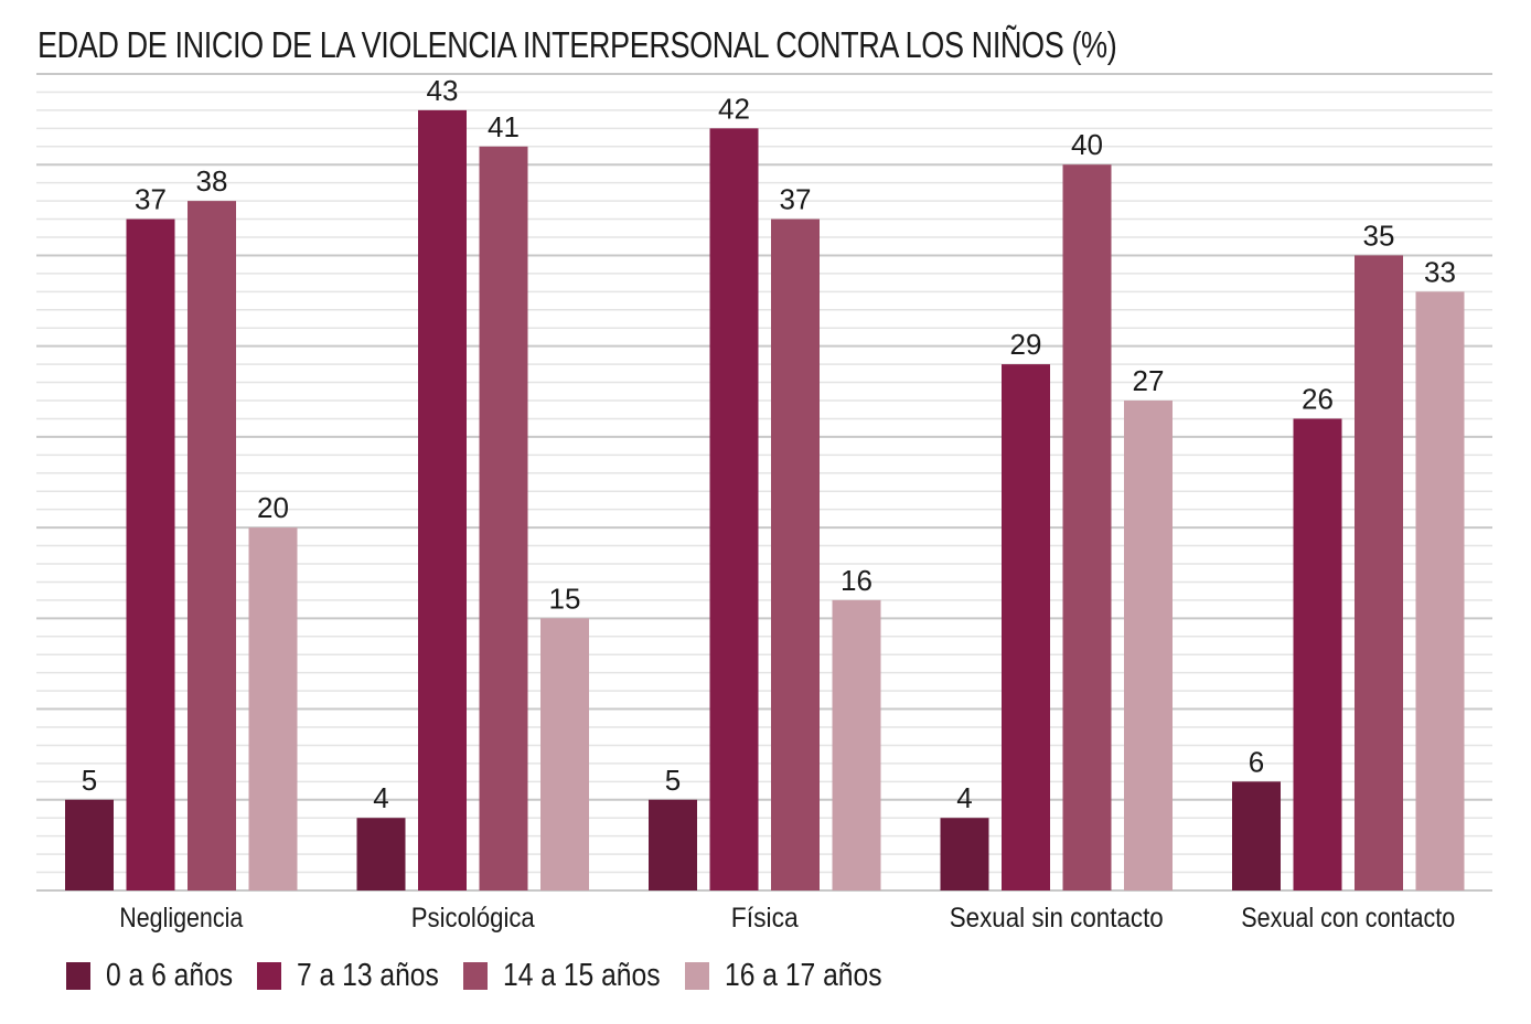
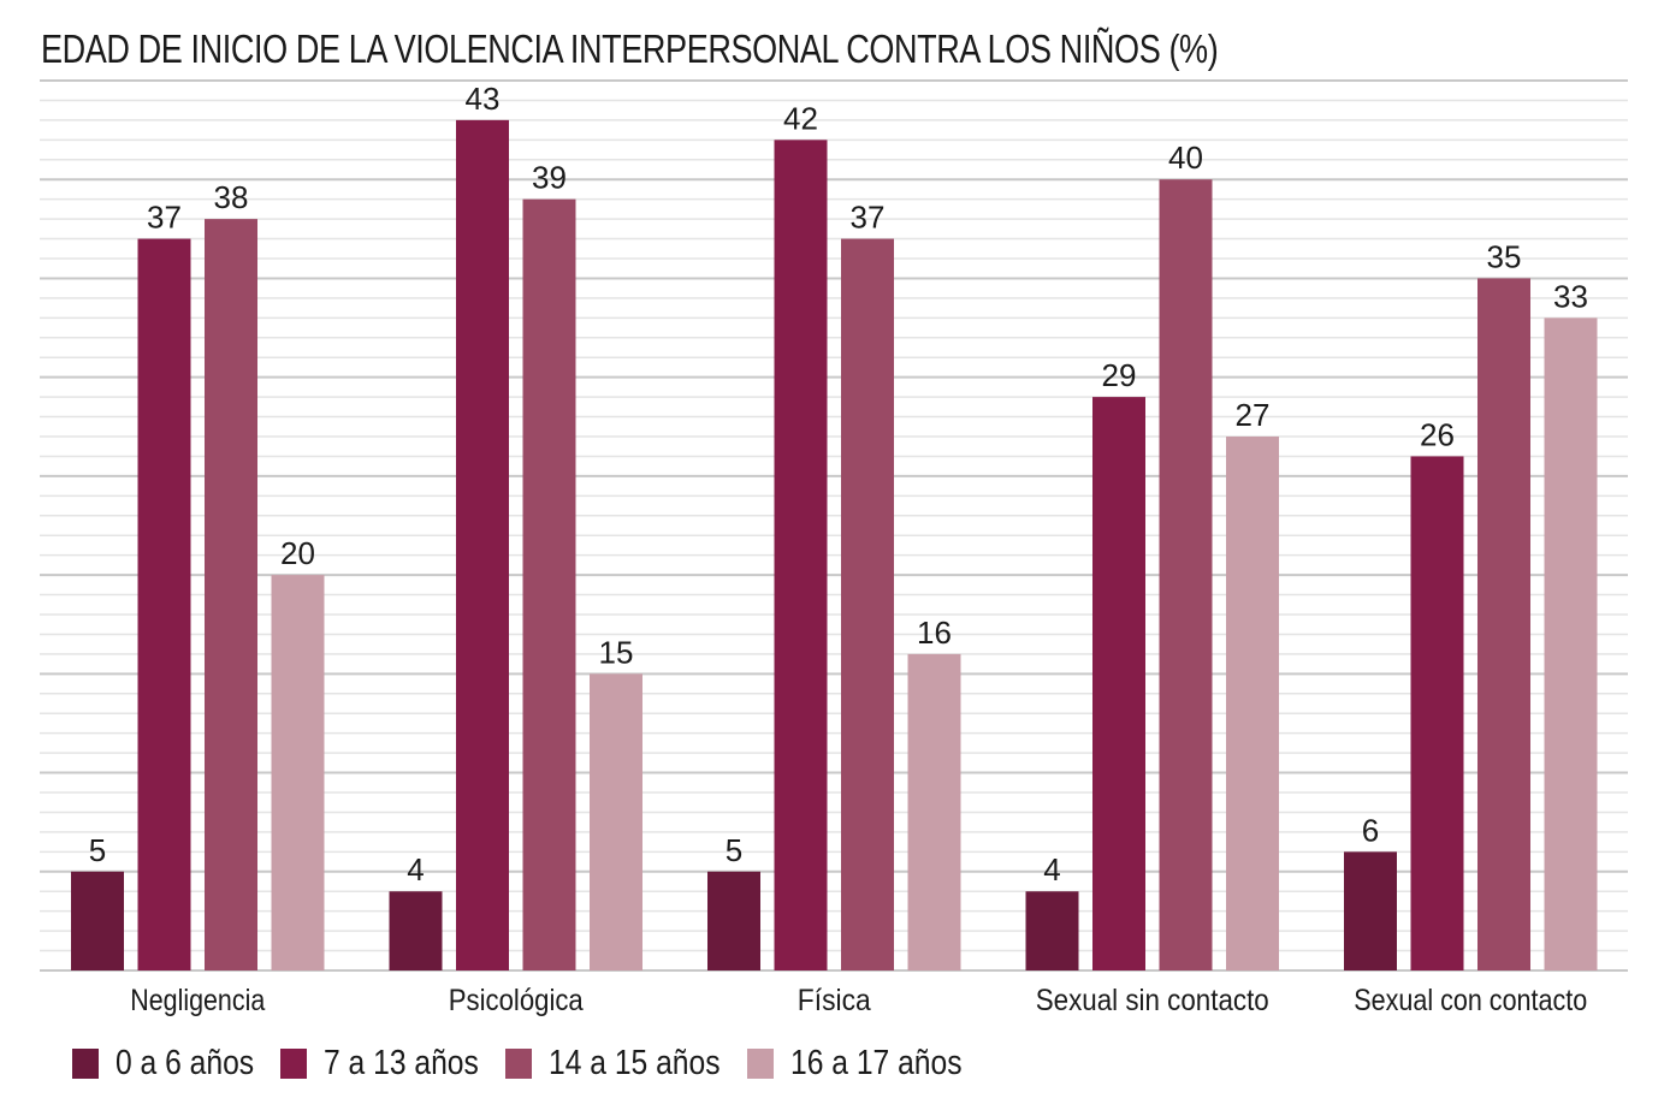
14 a 15 años/Psicológica: 41 -> 39
